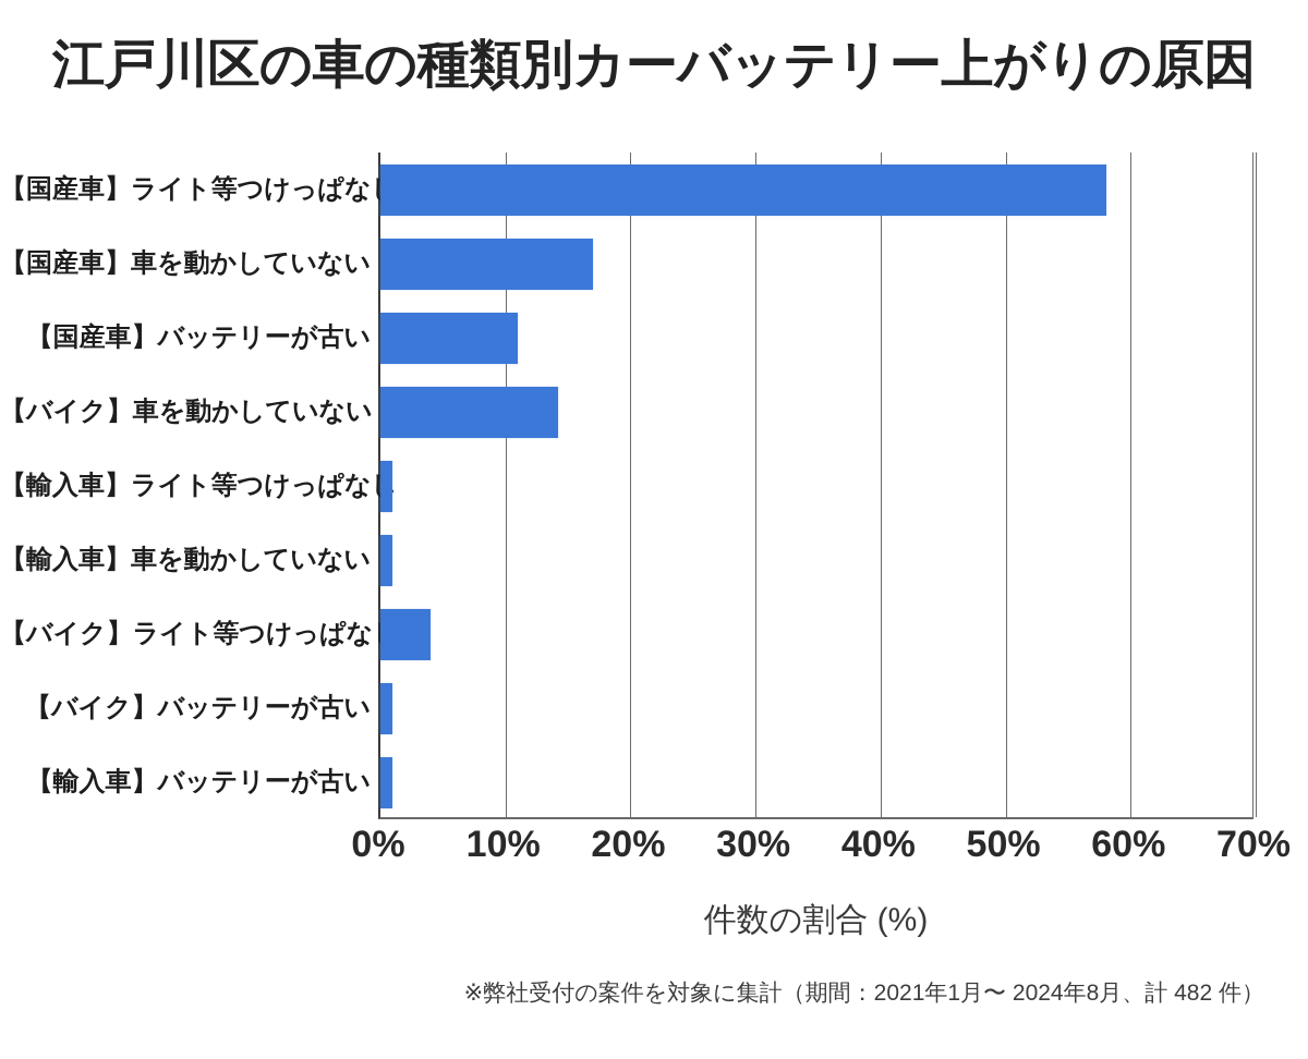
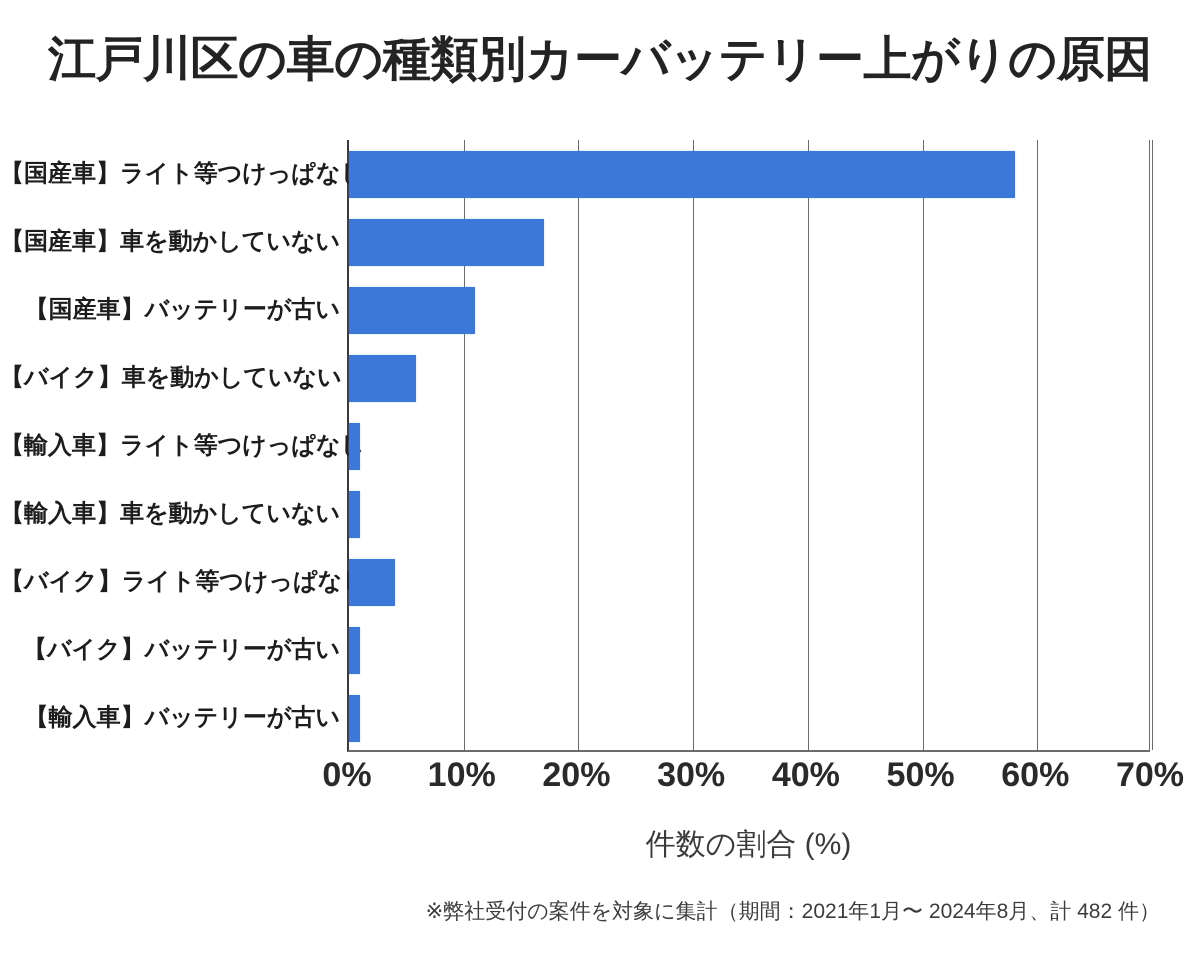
【バイク】車を動かしていない: 14.2% -> 5.8%
